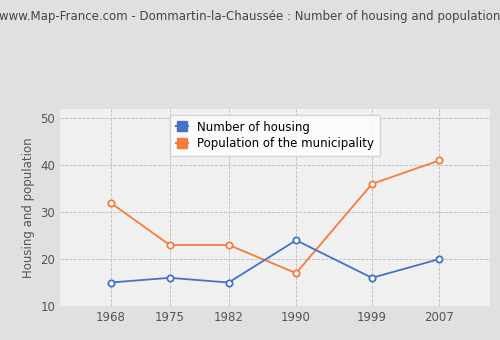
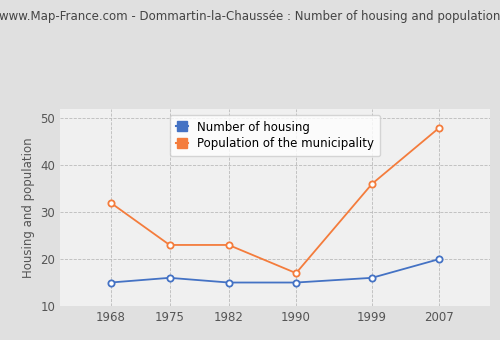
Number of housing/1990: 24 -> 15
Population of the municipality/2007: 41 -> 48
